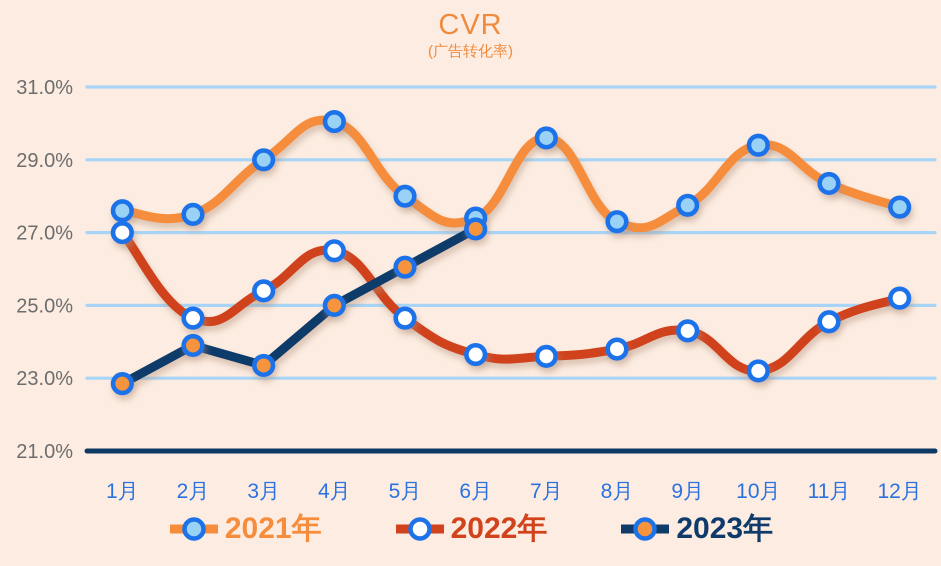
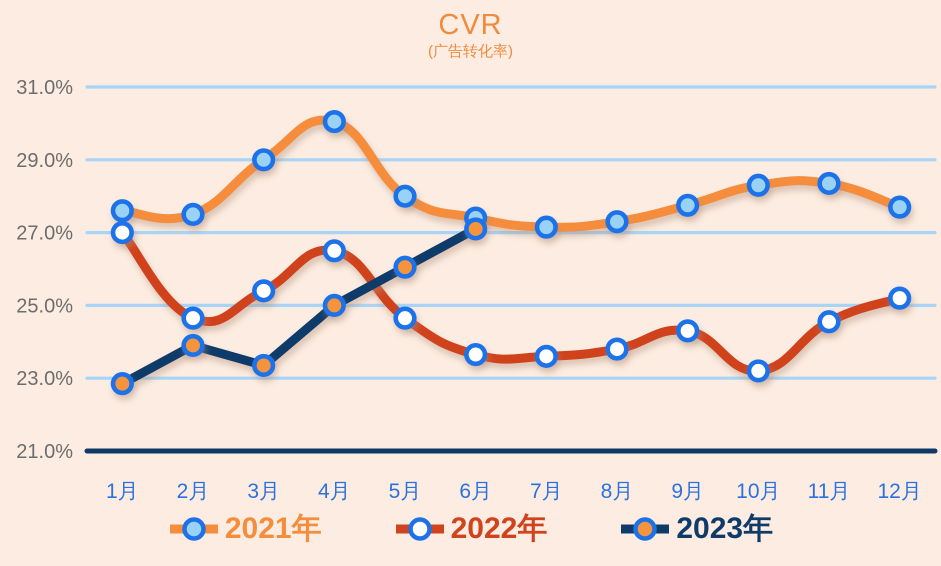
2021年/7月: 29.6% -> 27.1%
2021年/10月: 29.4% -> 28.3%
